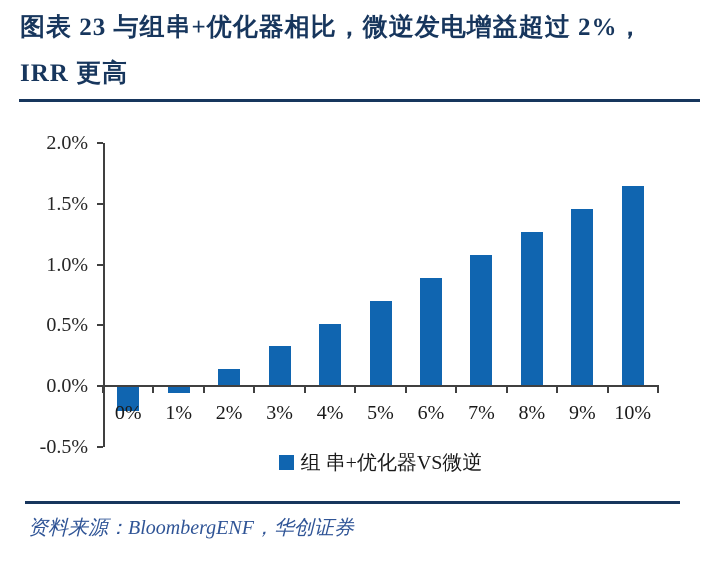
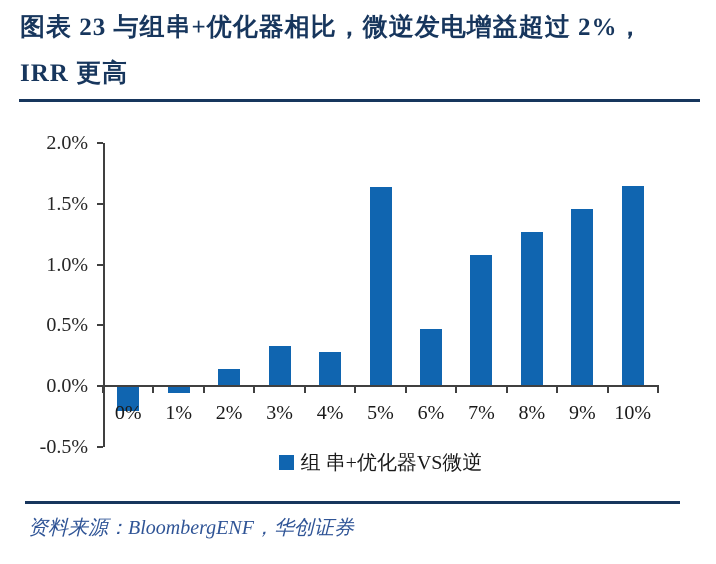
4%: 0.51% -> 0.28%
5%: 0.70% -> 1.64%
6%: 0.89% -> 0.47%
